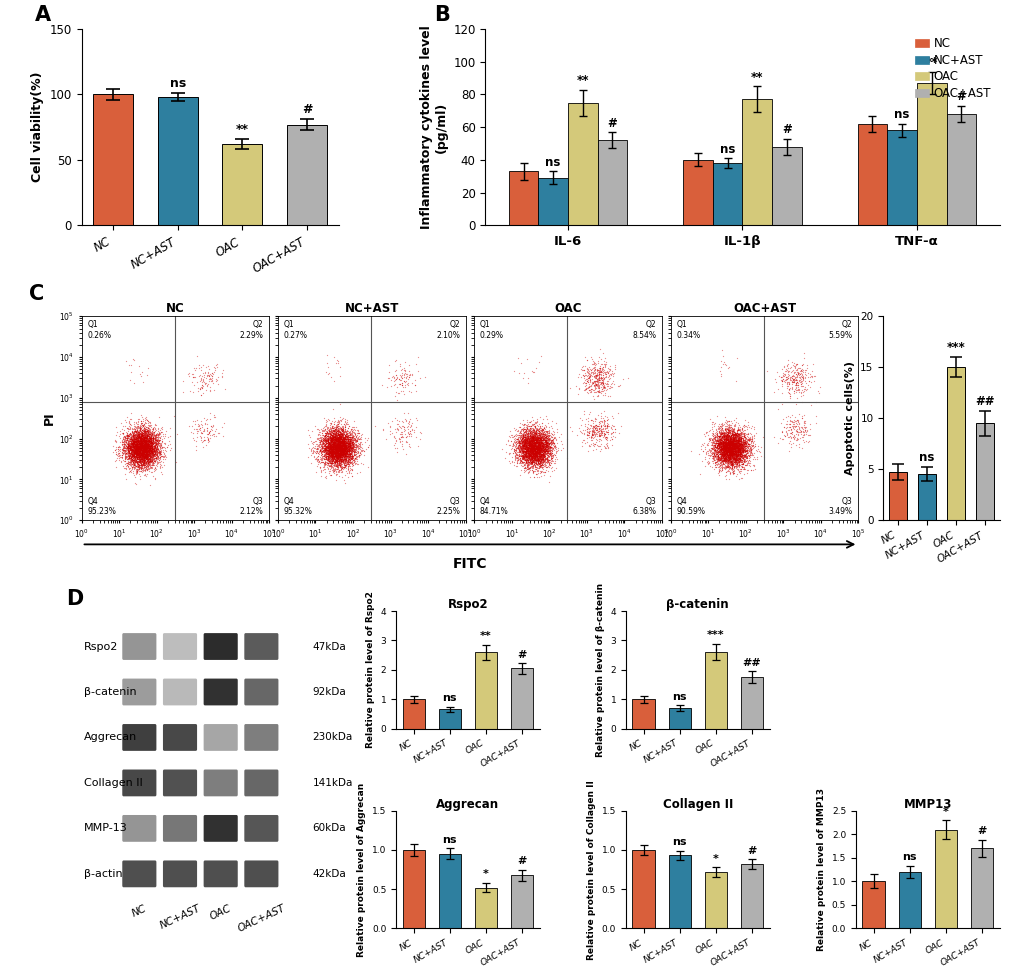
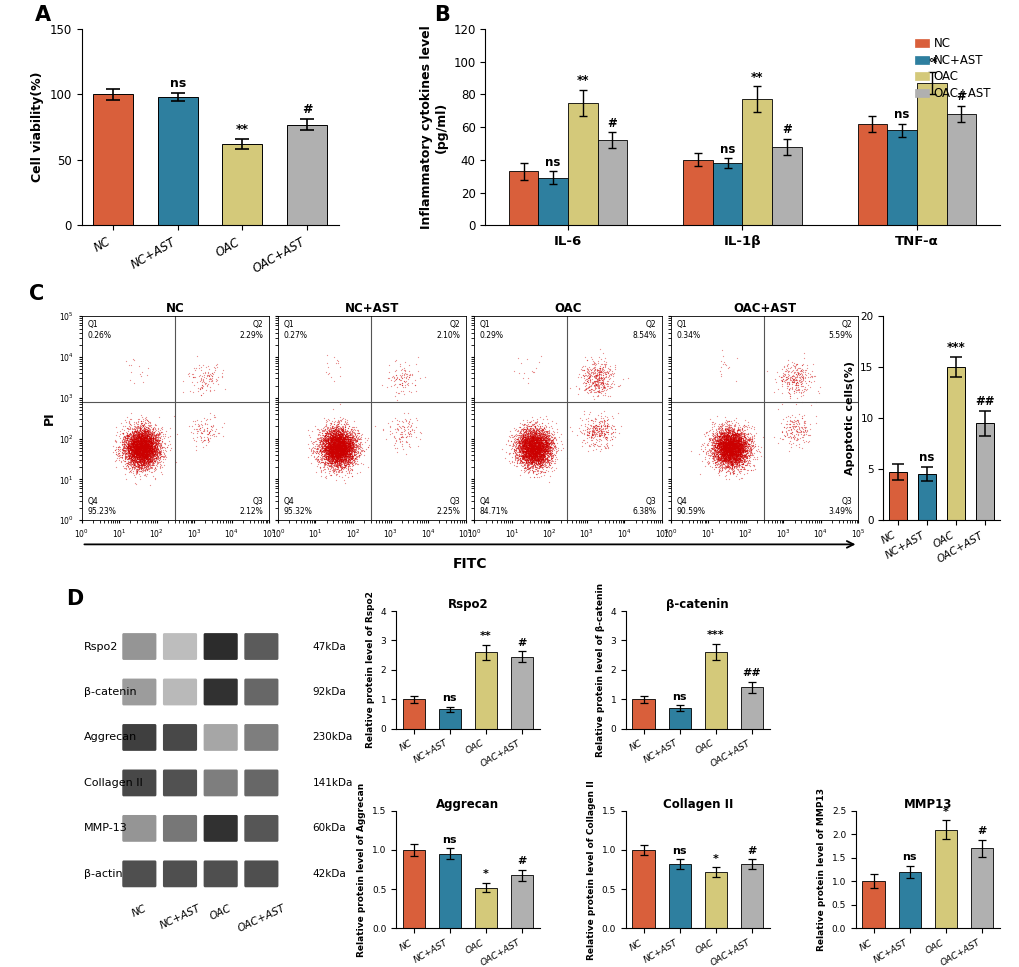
Rspo2/OAC+AST: 2.05 -> 2.45
β-catenin/OAC+AST: 1.75 -> 1.40
Collagen II/NC+AST: 0.93 -> 0.82
